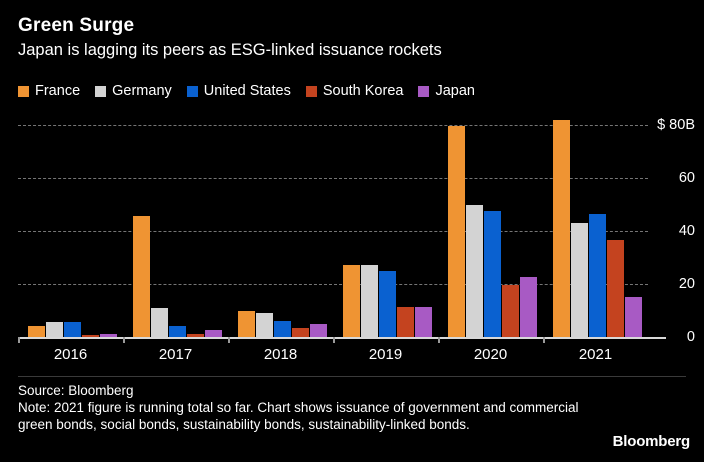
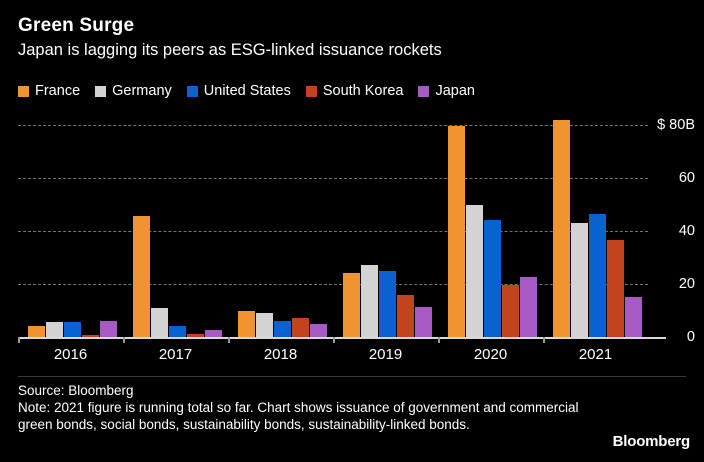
Japan/2016: 1 -> 6
South Korea/2018: 4 -> 7
France/2019: 27 -> 24
South Korea/2019: 12 -> 16
United States/2020: 48 -> 44
